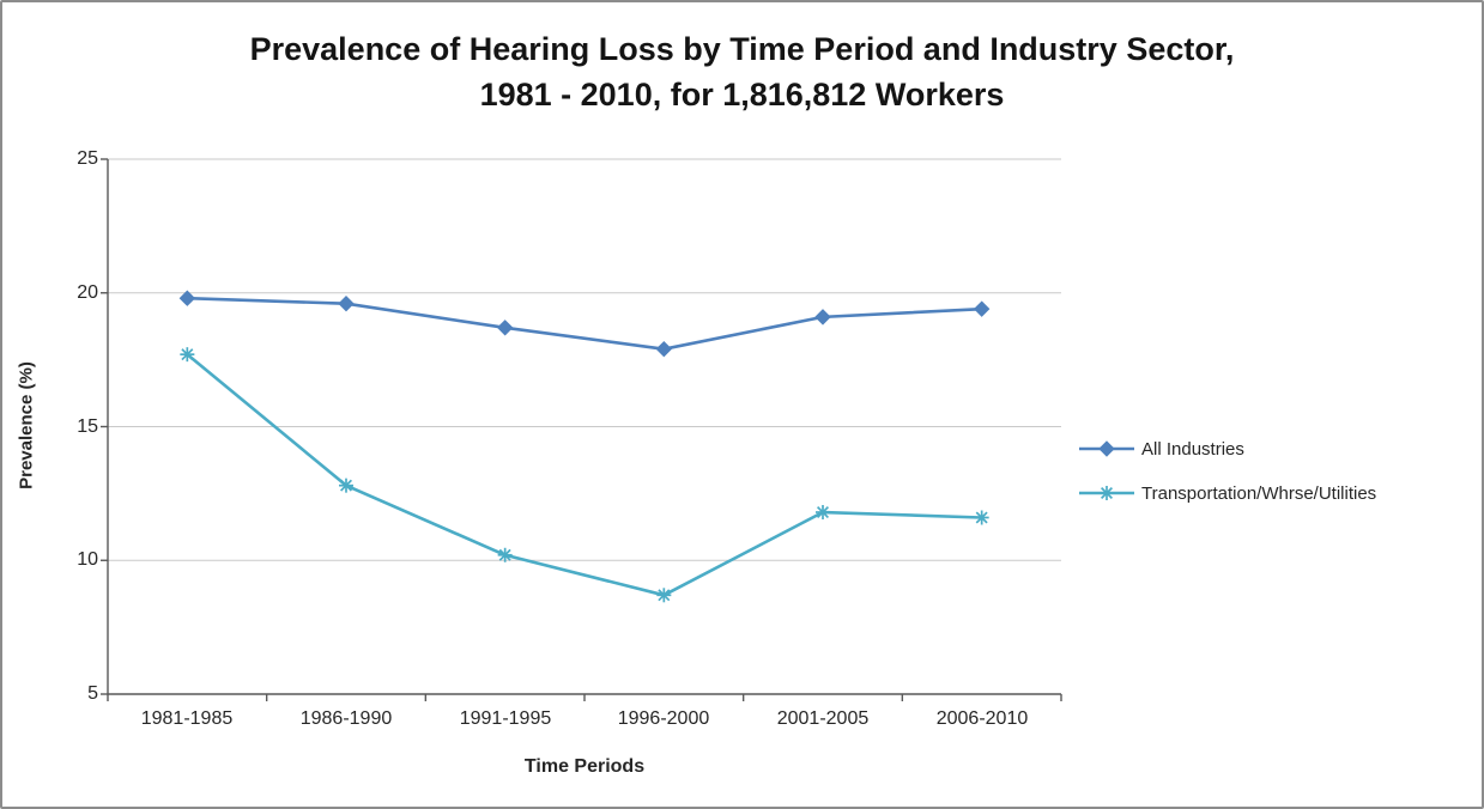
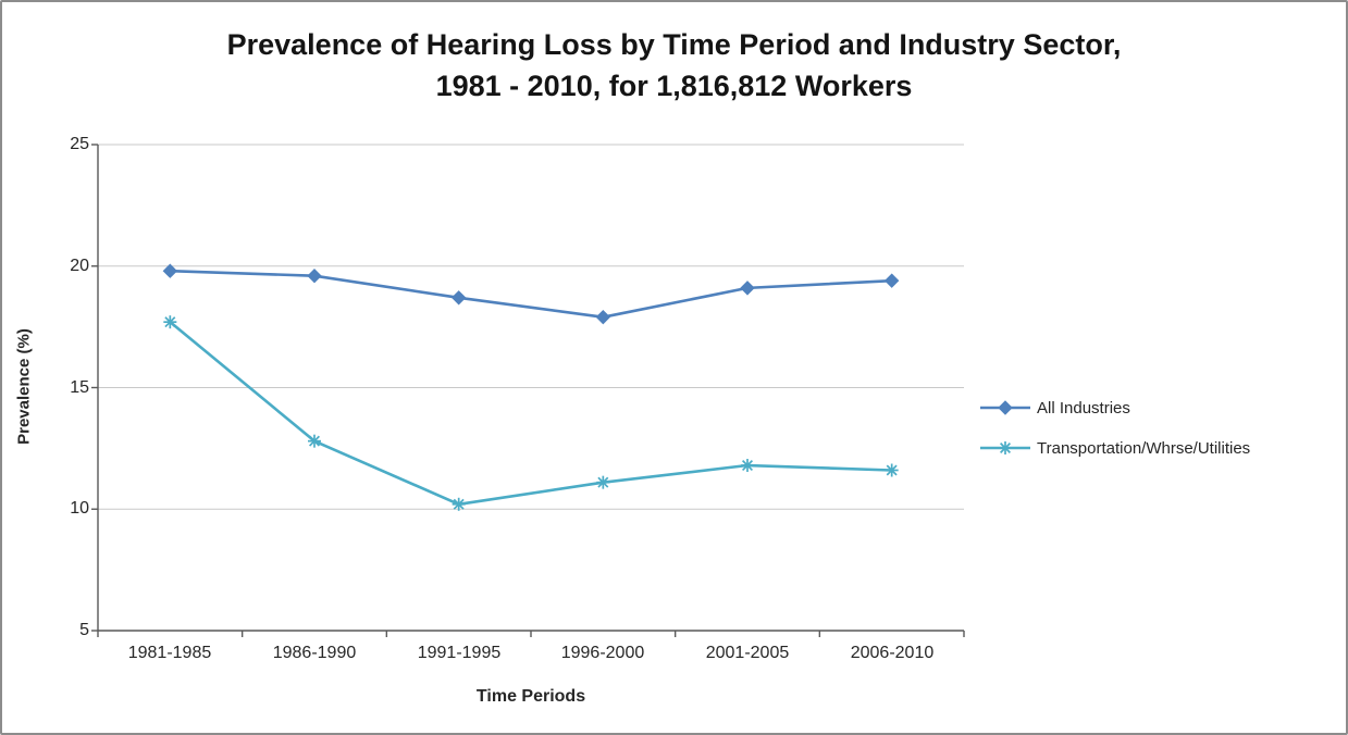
Transportation/Whrse/Utilities/1996-2000: 8.7 -> 11.1
